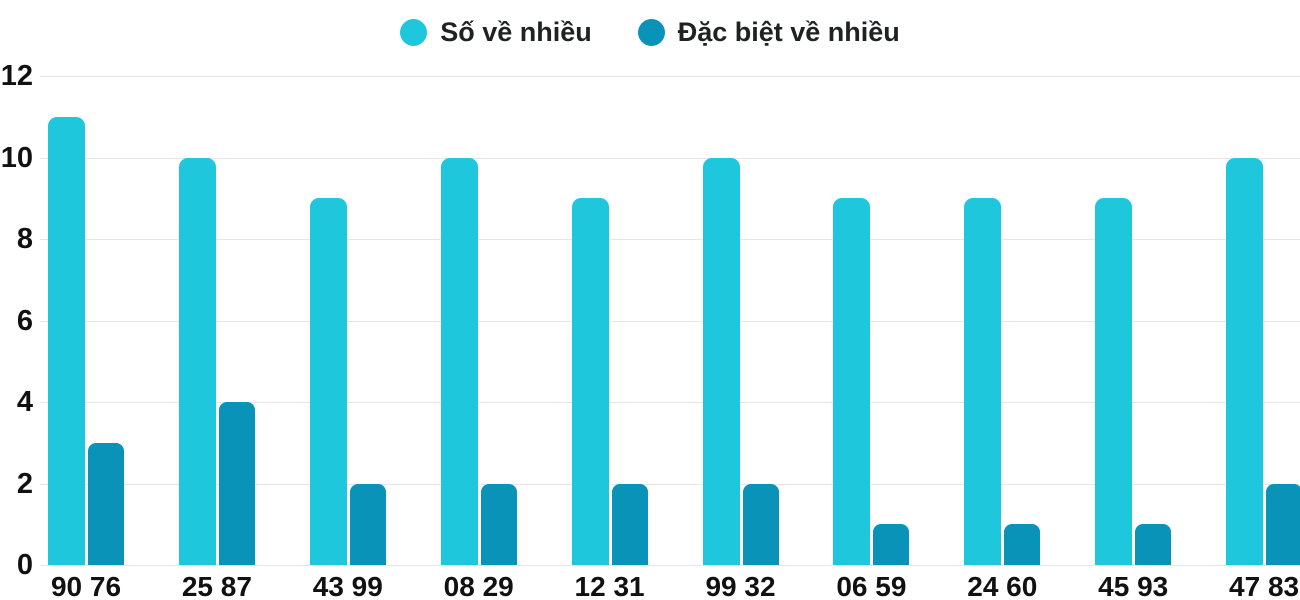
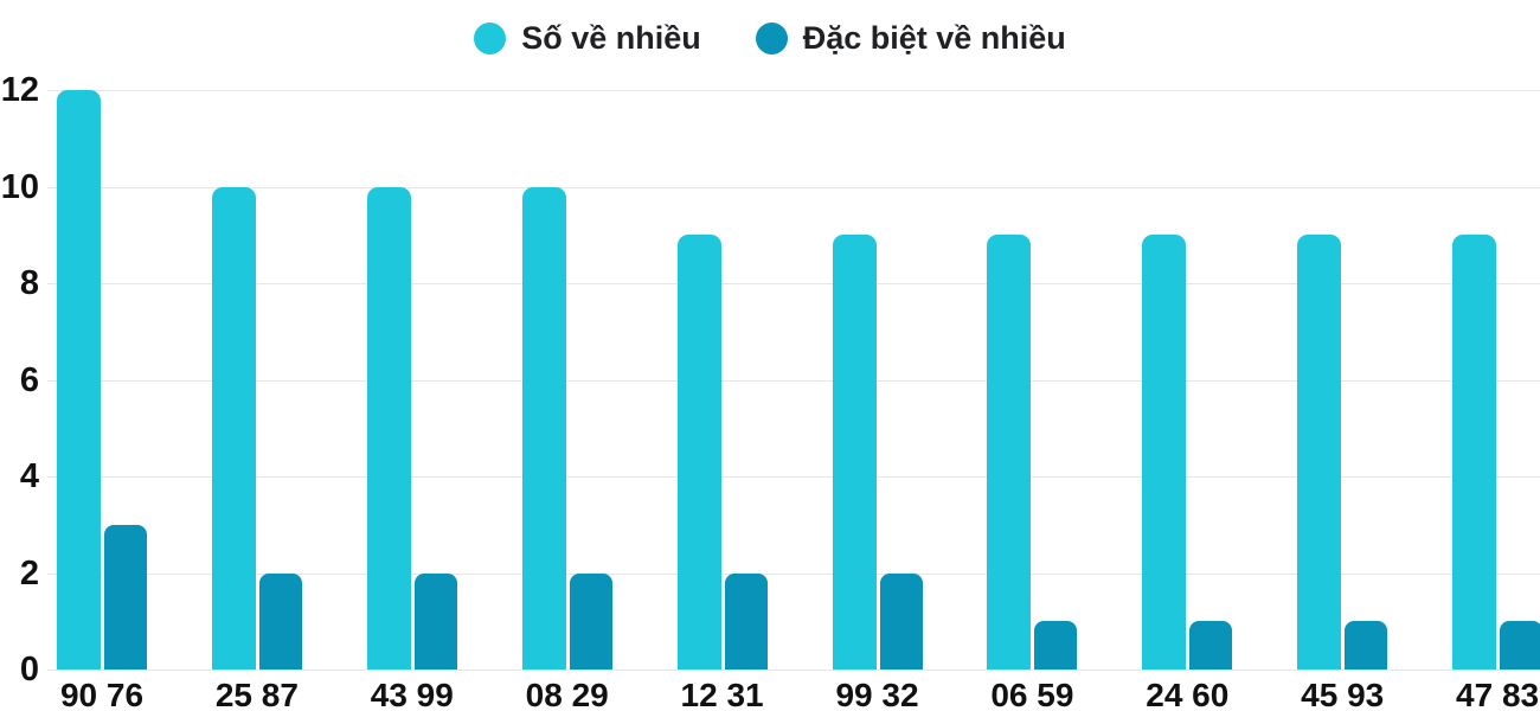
Số về nhiều/90 76: 11 -> 12
Đặc biệt về nhiều/25 87: 4 -> 2
Số về nhiều/43 99: 9 -> 10
Số về nhiều/99 32: 10 -> 9
Số về nhiều/47 83: 10 -> 9
Đặc biệt về nhiều/47 83: 2 -> 1
